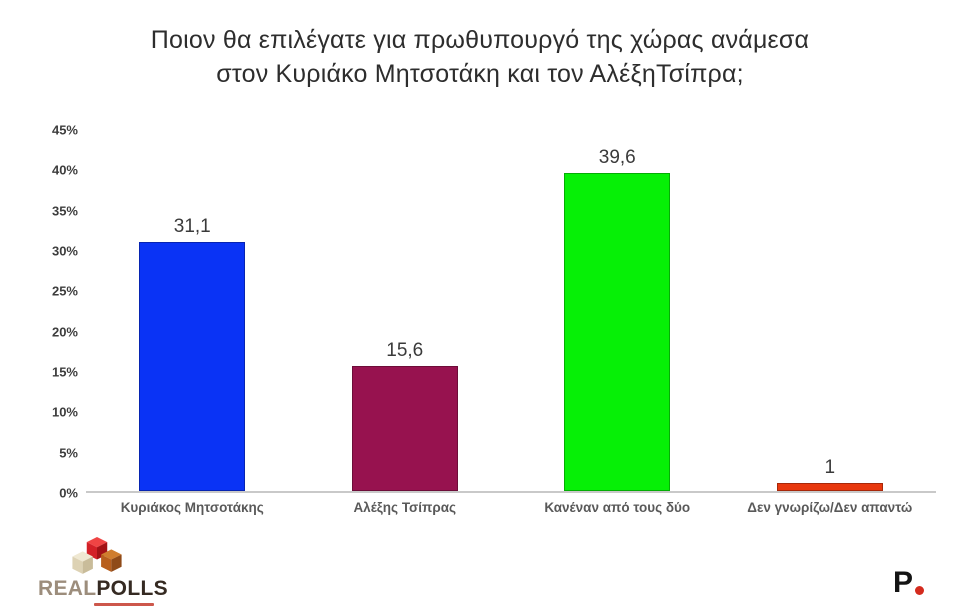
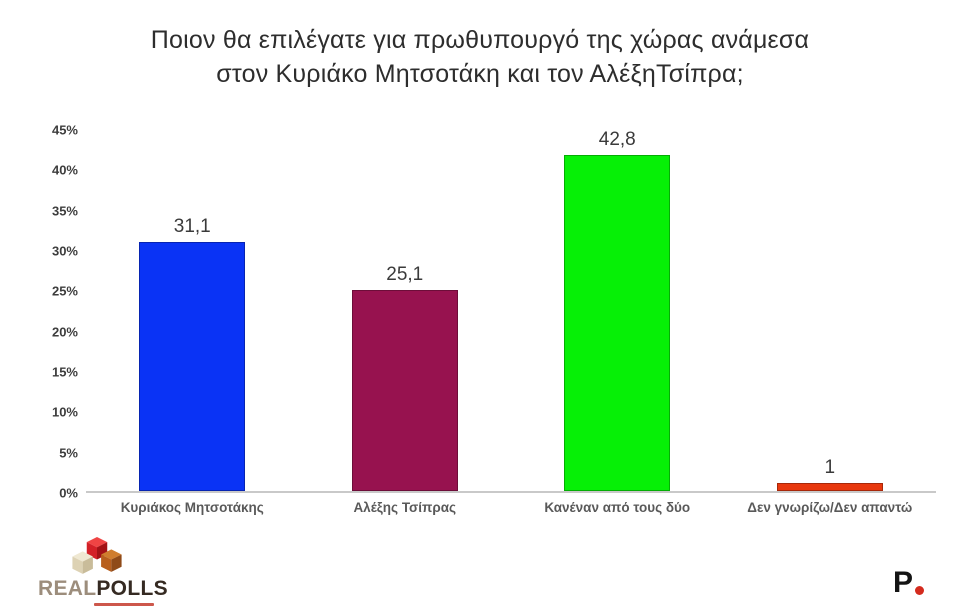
Αλέξης Τσίπρας: 15,6 -> 25,1
Κανέναν από τους δύο: 39,6 -> 42,8
